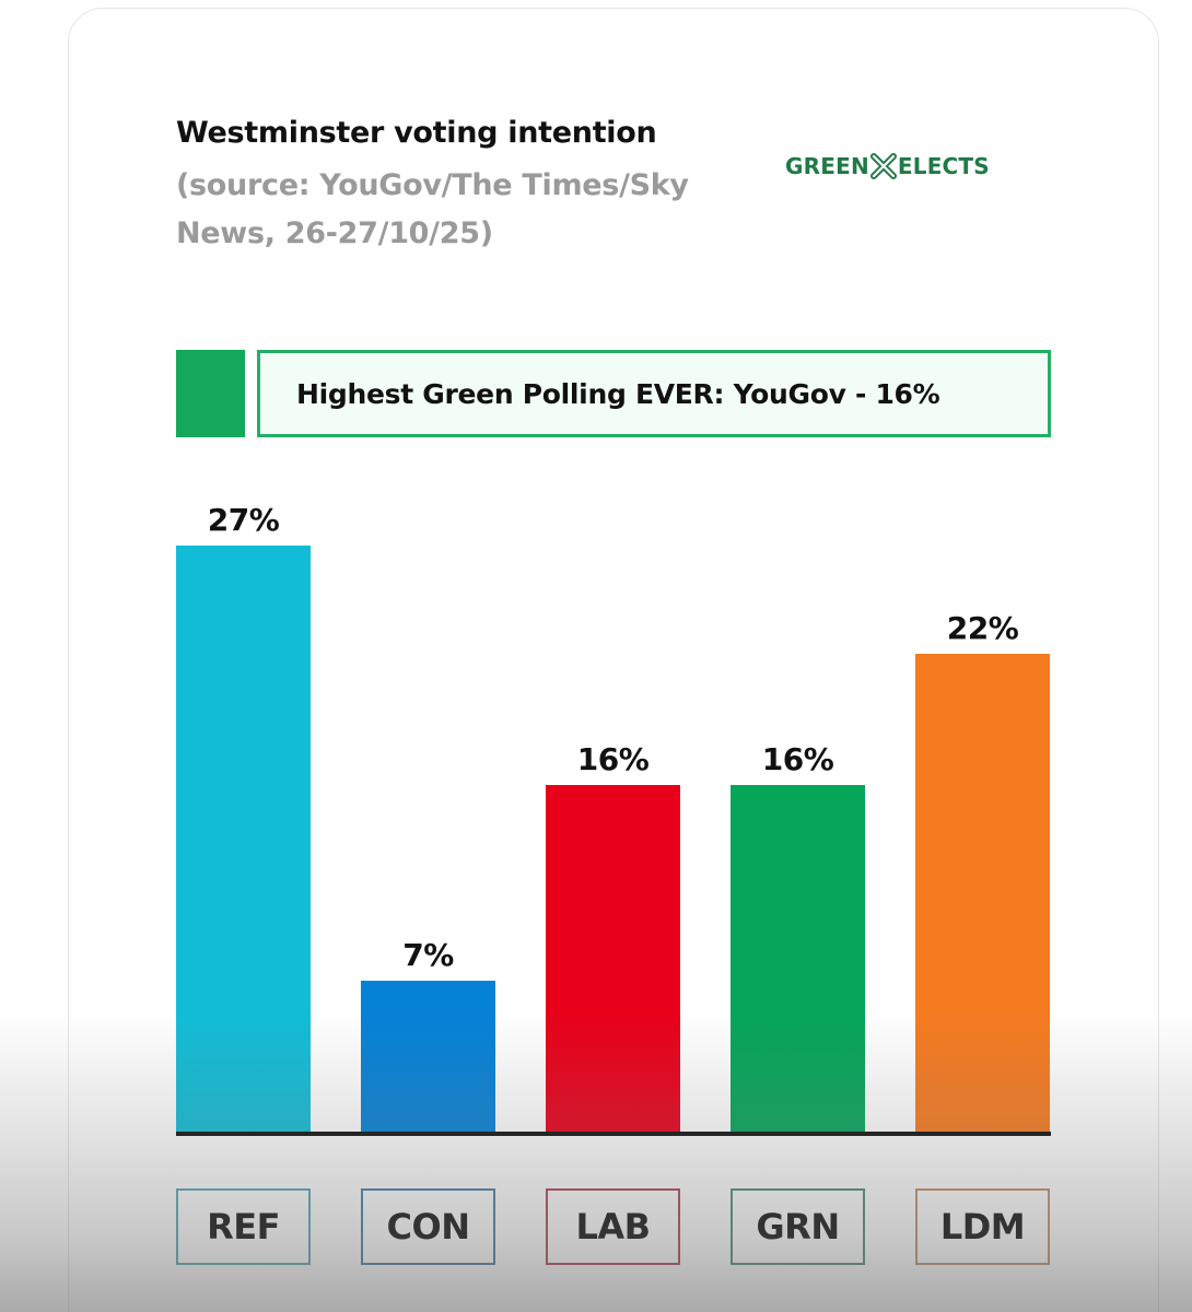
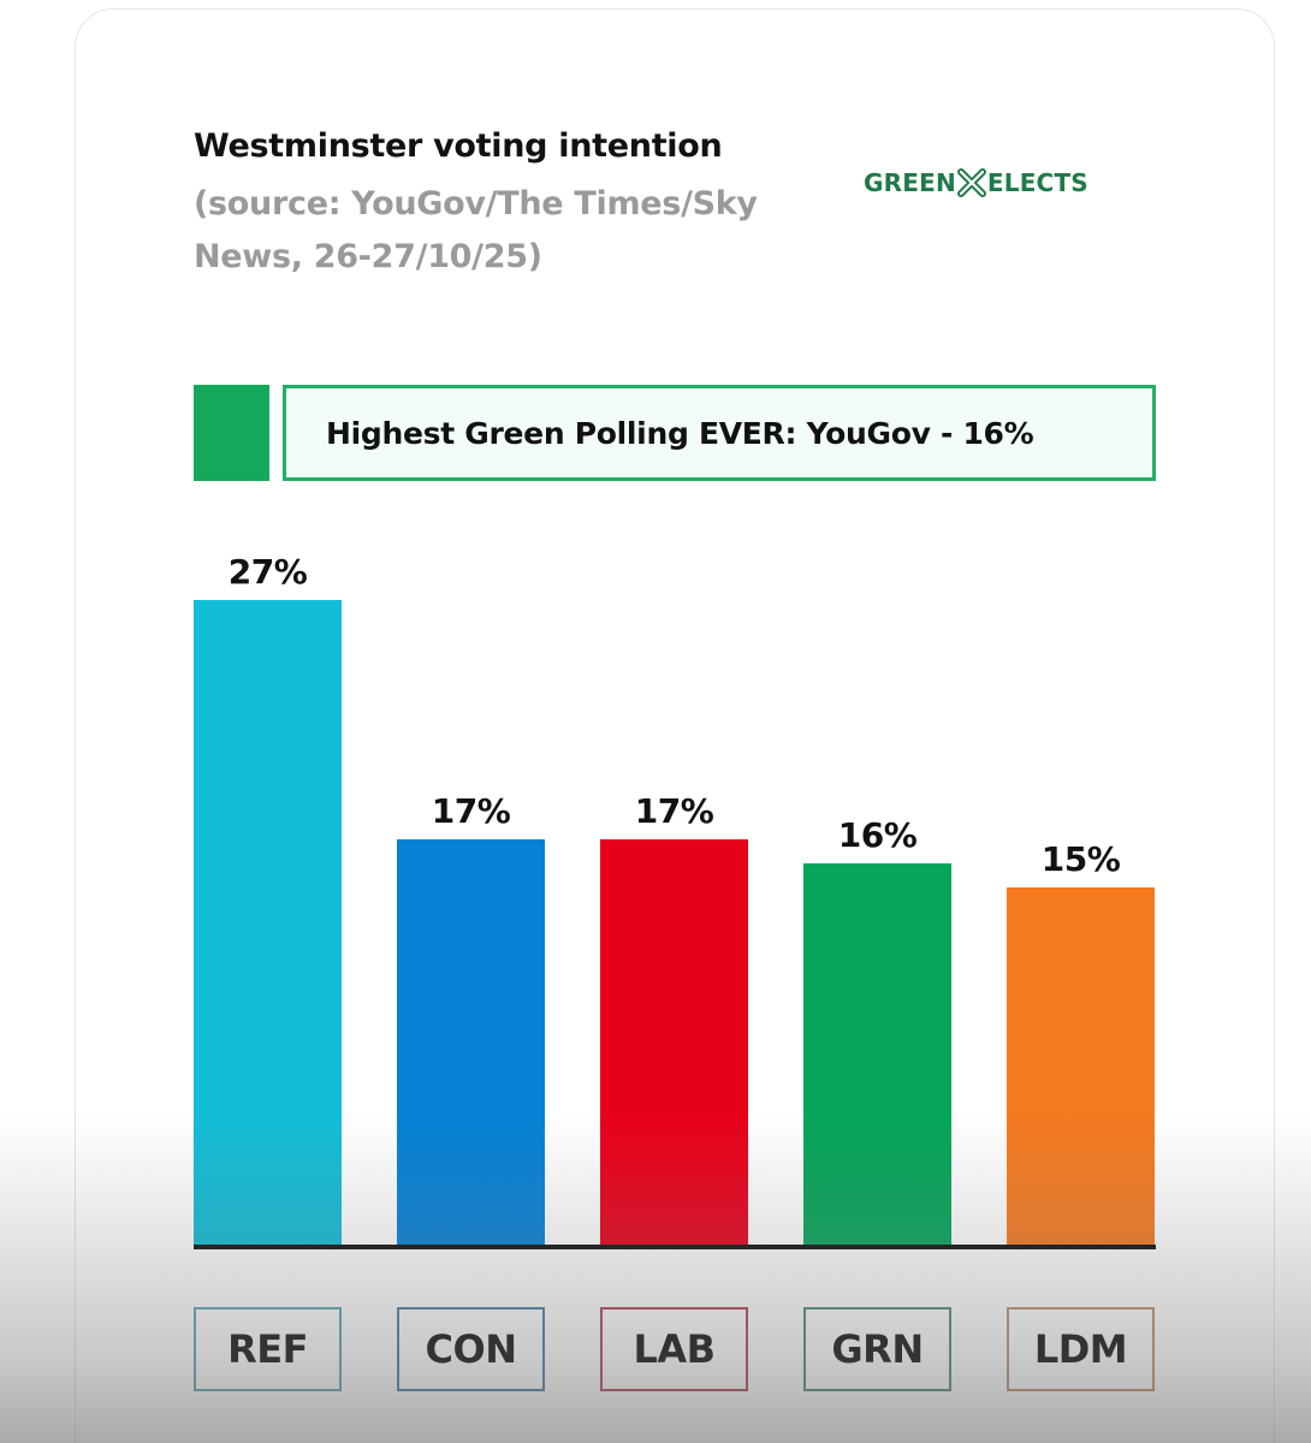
CON: 7% -> 17%
LAB: 16% -> 17%
LDM: 22% -> 15%
